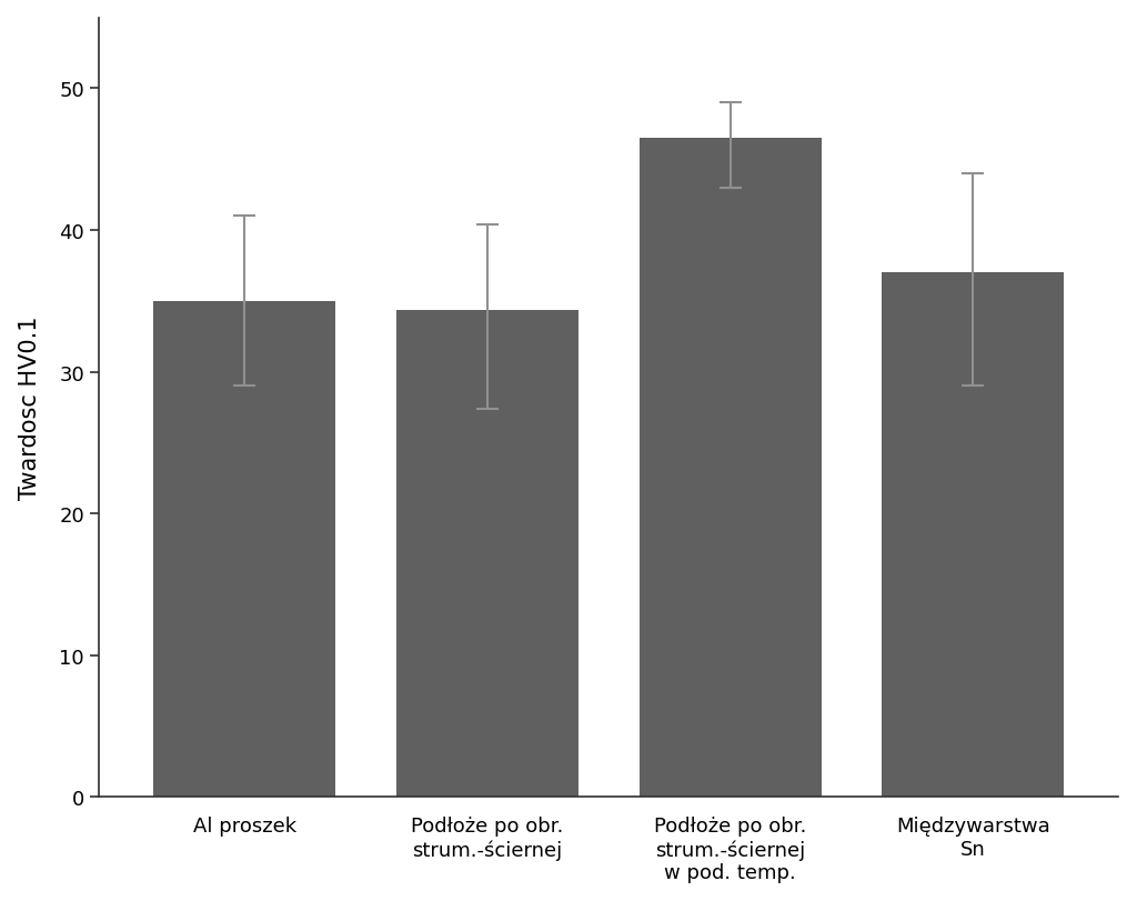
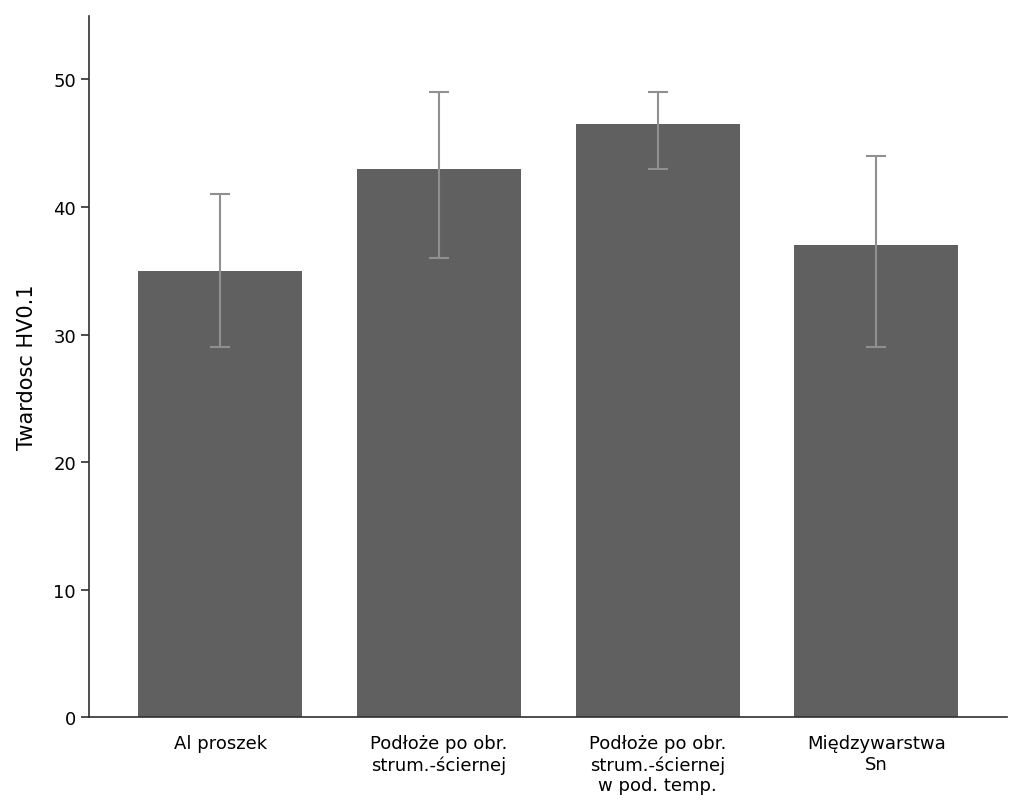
Podłoże po obr. strum.-ściernej: 34.4 -> 43.0
